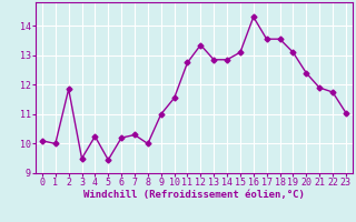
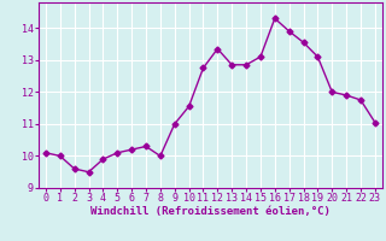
2: 11.85 -> 9.60
4: 10.25 -> 9.90
5: 9.45 -> 10.10
17: 13.55 -> 13.90
20: 12.40 -> 12.00
